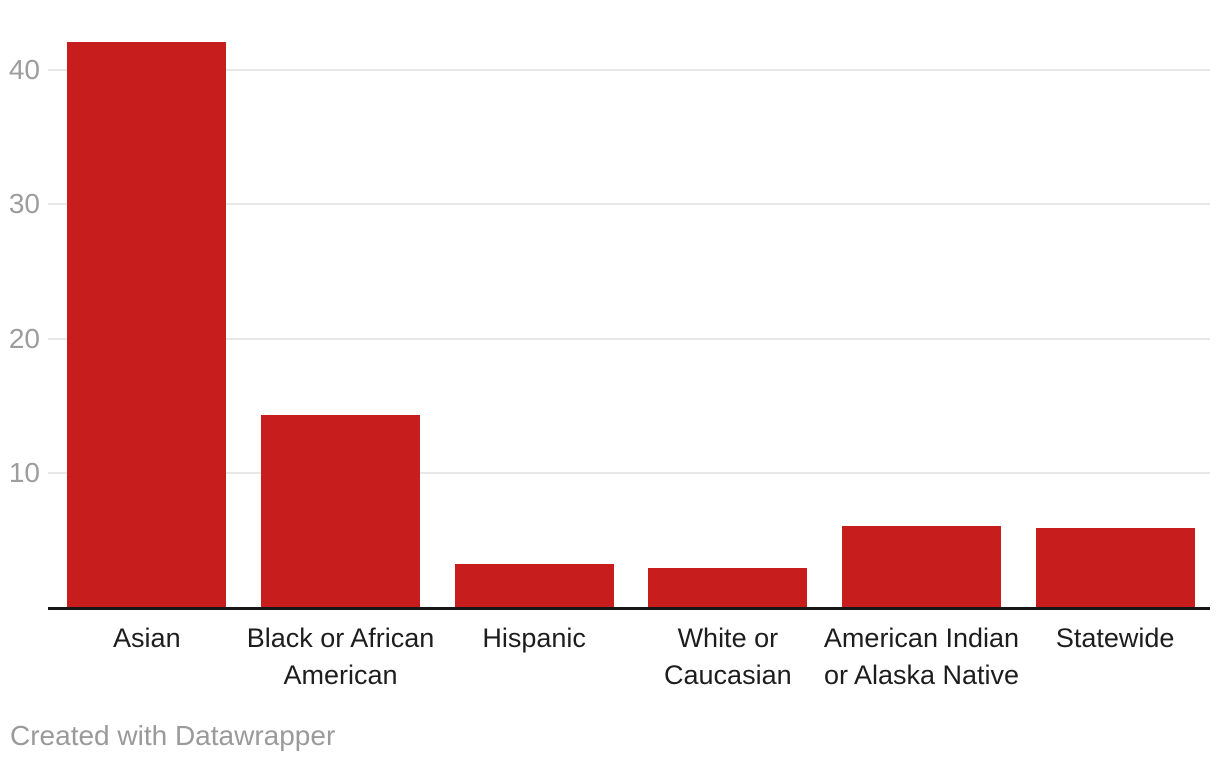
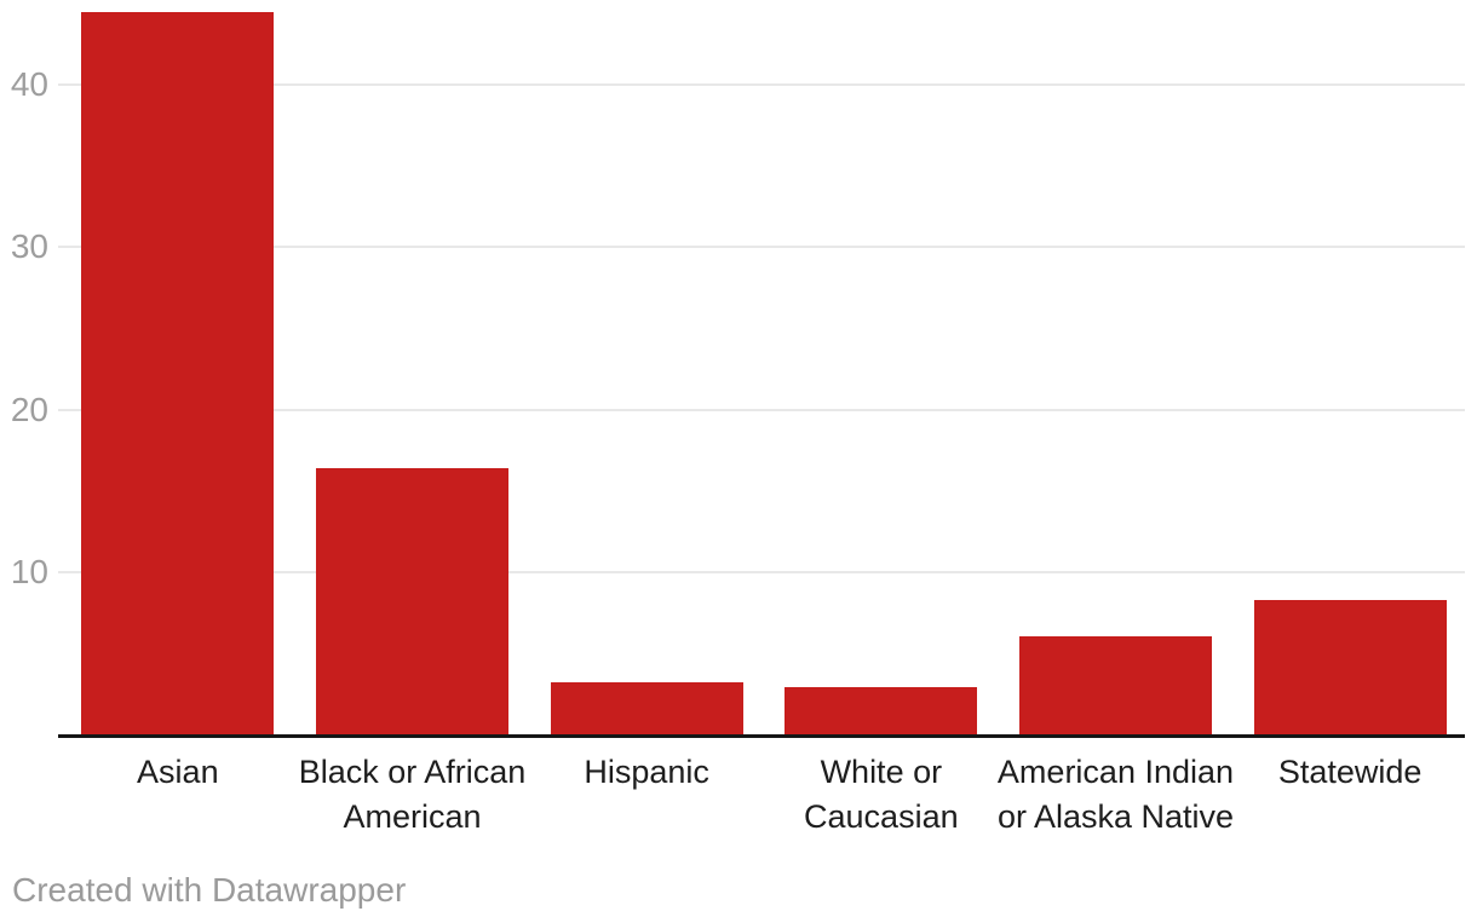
Asian: 42.1 -> 44.5
Black or African American: 14.3 -> 16.4
Statewide: 5.9 -> 8.3
